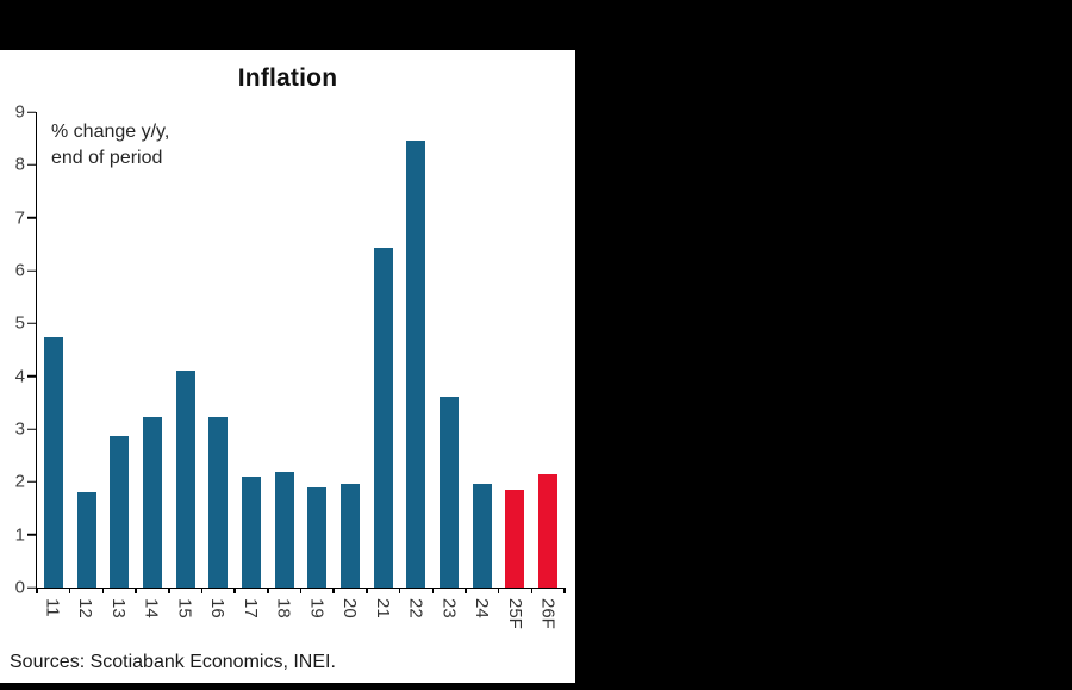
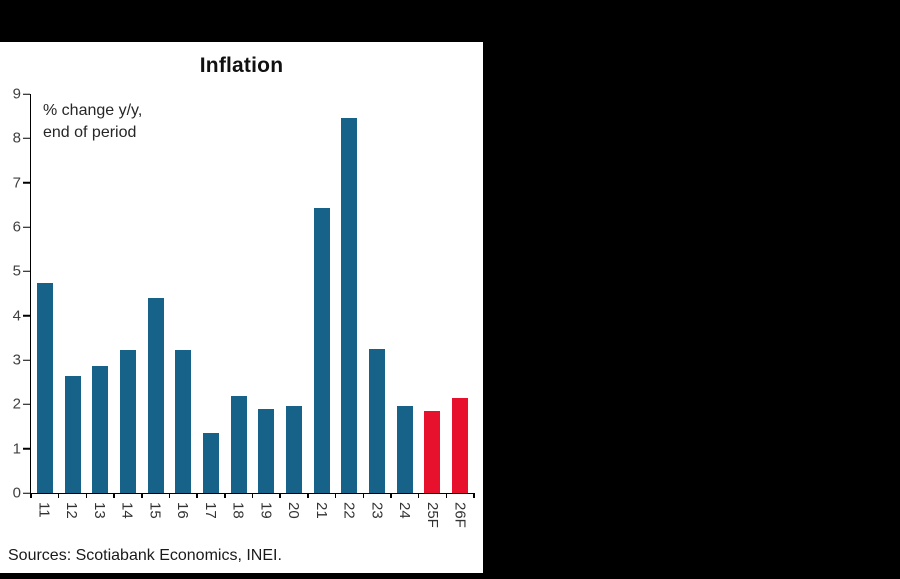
12: 1.8 -> 2.6
15: 4.1 -> 4.4
17: 2.1 -> 1.4
23: 3.6 -> 3.2
